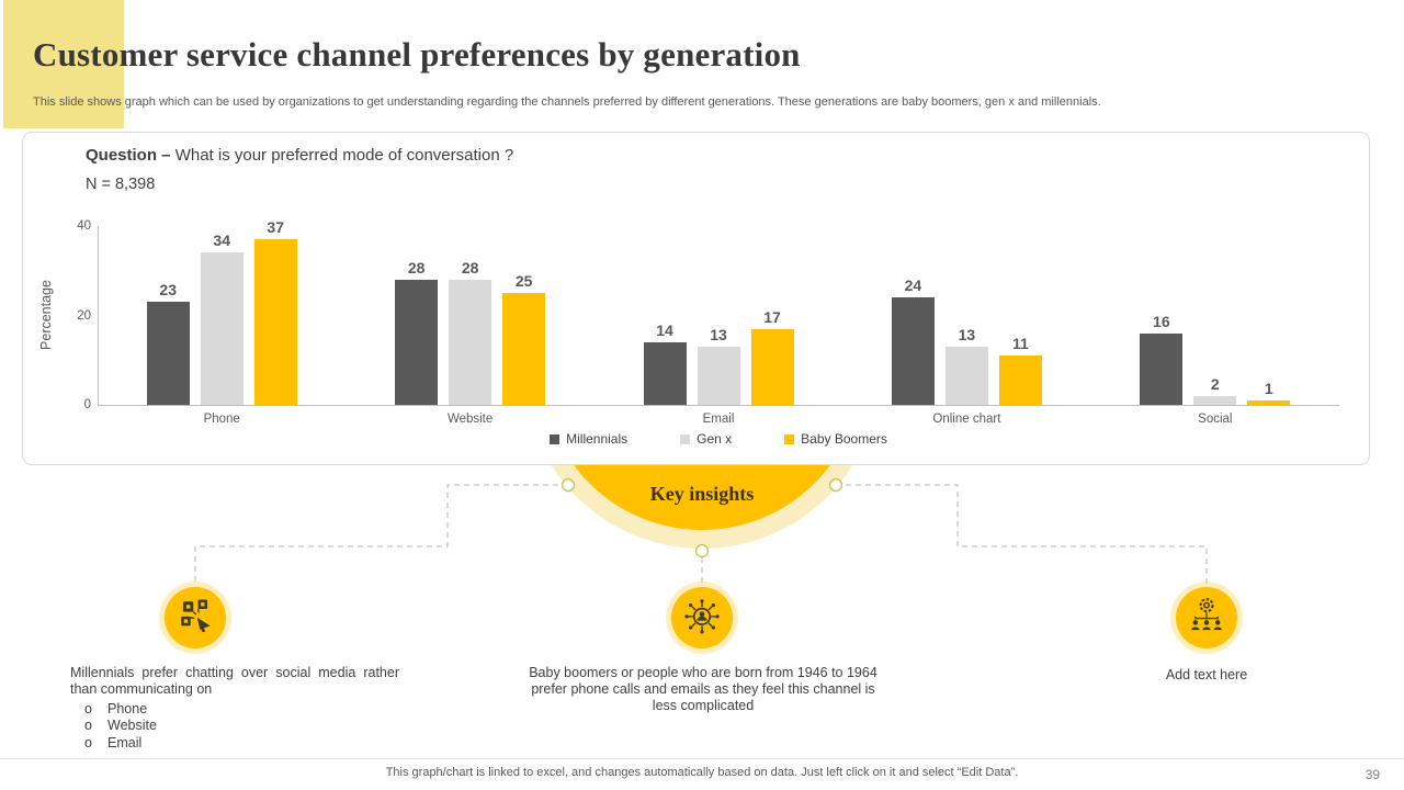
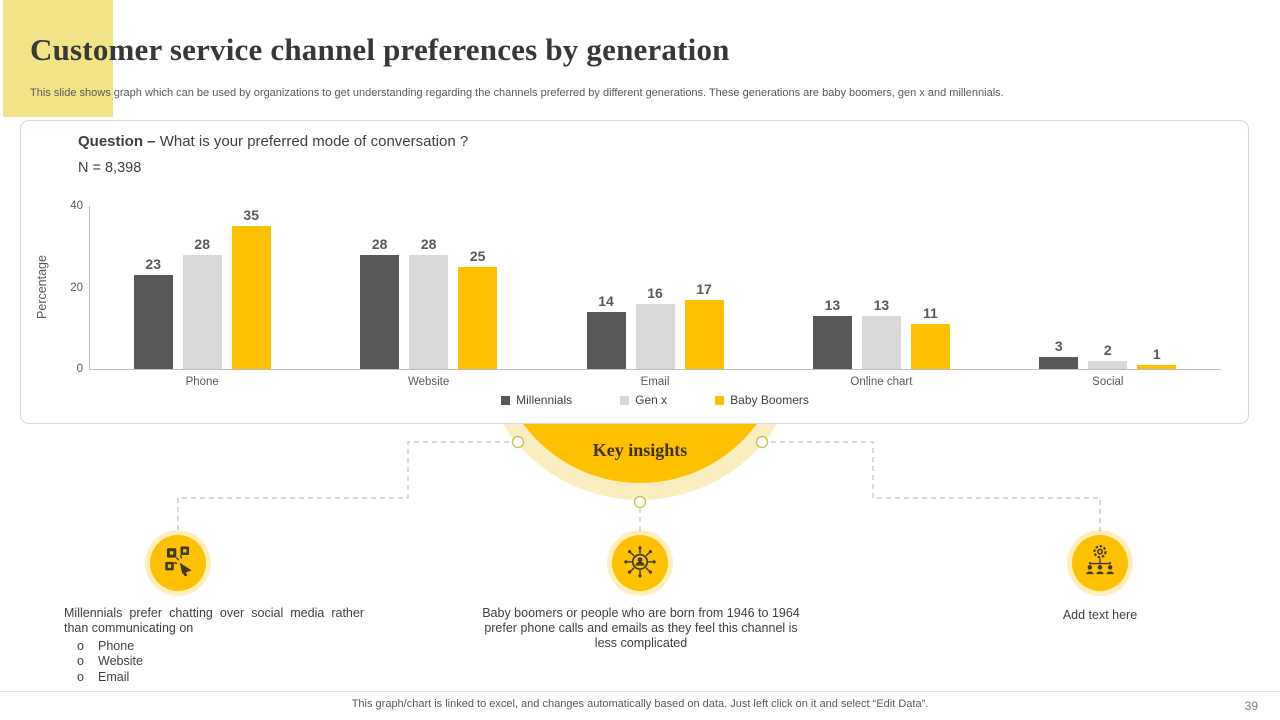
Gen x/Phone: 34 -> 28
Baby Boomers/Phone: 37 -> 35
Gen x/Email: 13 -> 16
Millennials/Online chart: 24 -> 13
Millennials/Social: 16 -> 3
